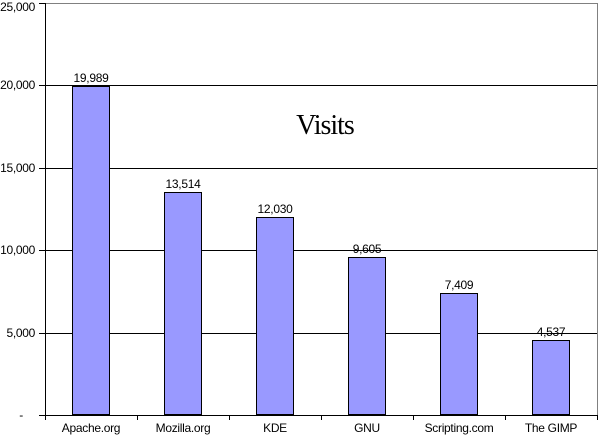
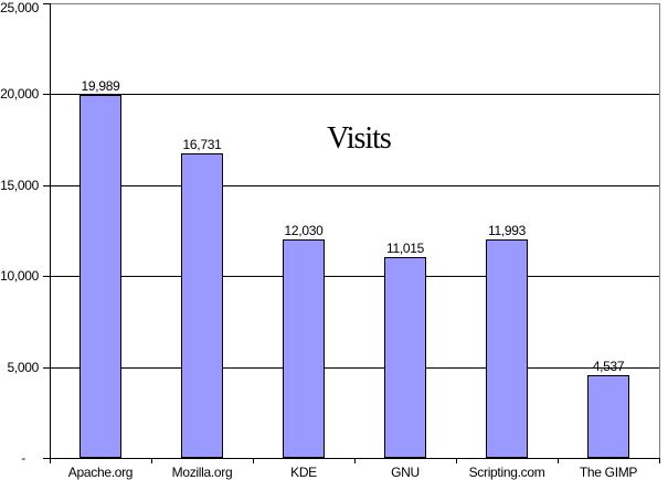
Mozilla.org: 13,514 -> 16,731
GNU: 9,605 -> 11,015
Scripting.com: 7,409 -> 11,993
